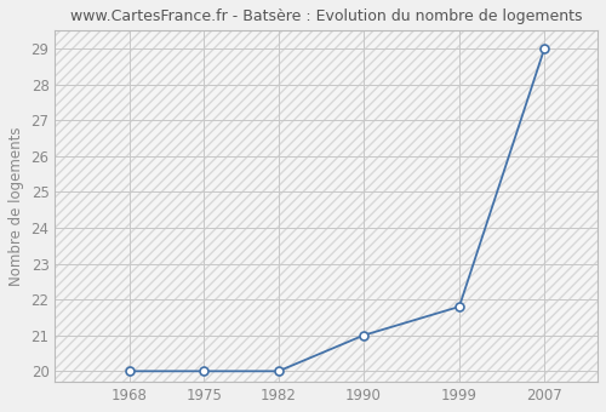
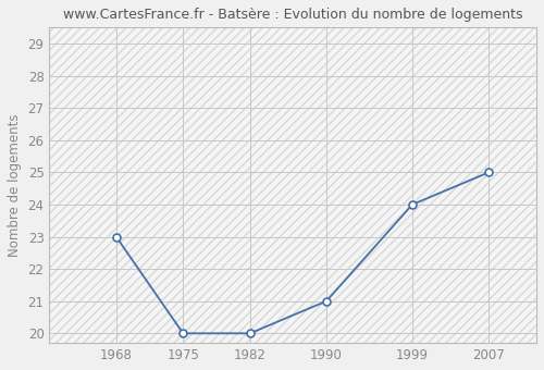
1968: 20.0 -> 23.0
1999: 21.8 -> 24.0
2007: 29.0 -> 25.0
